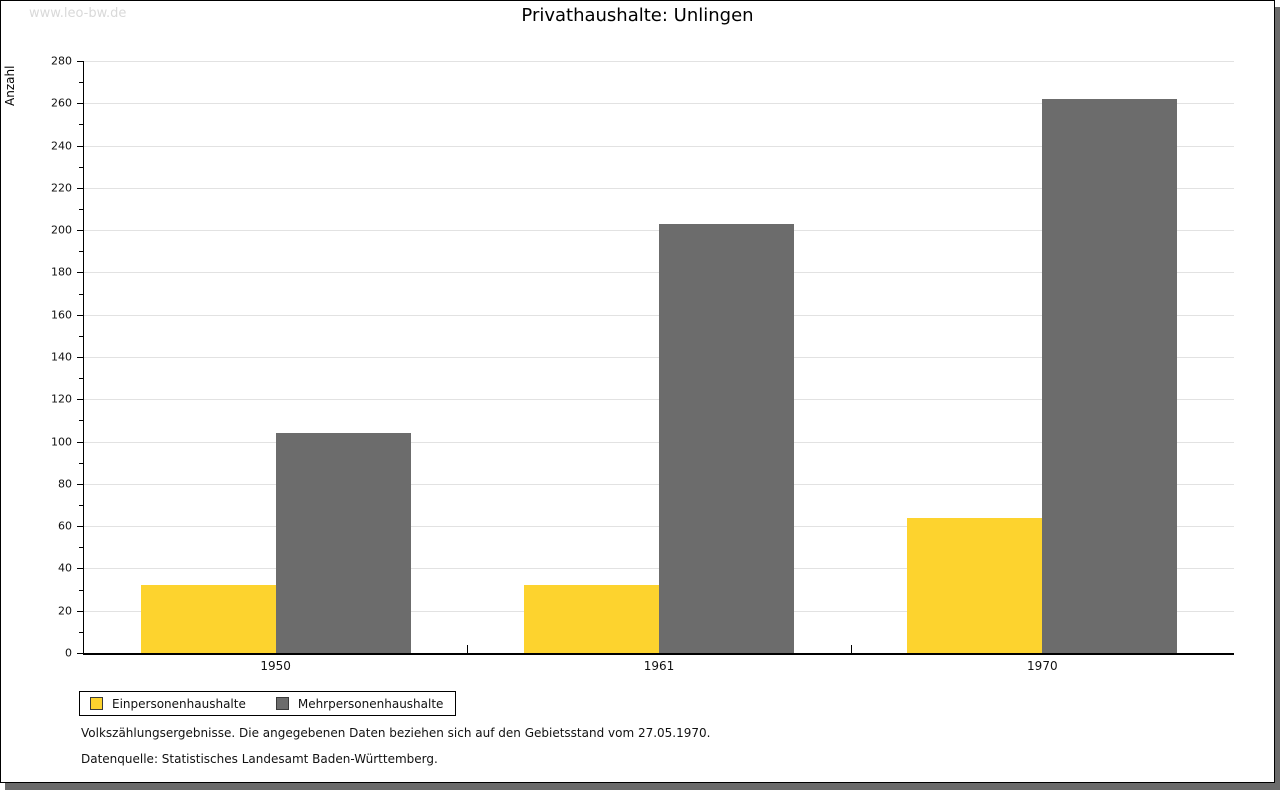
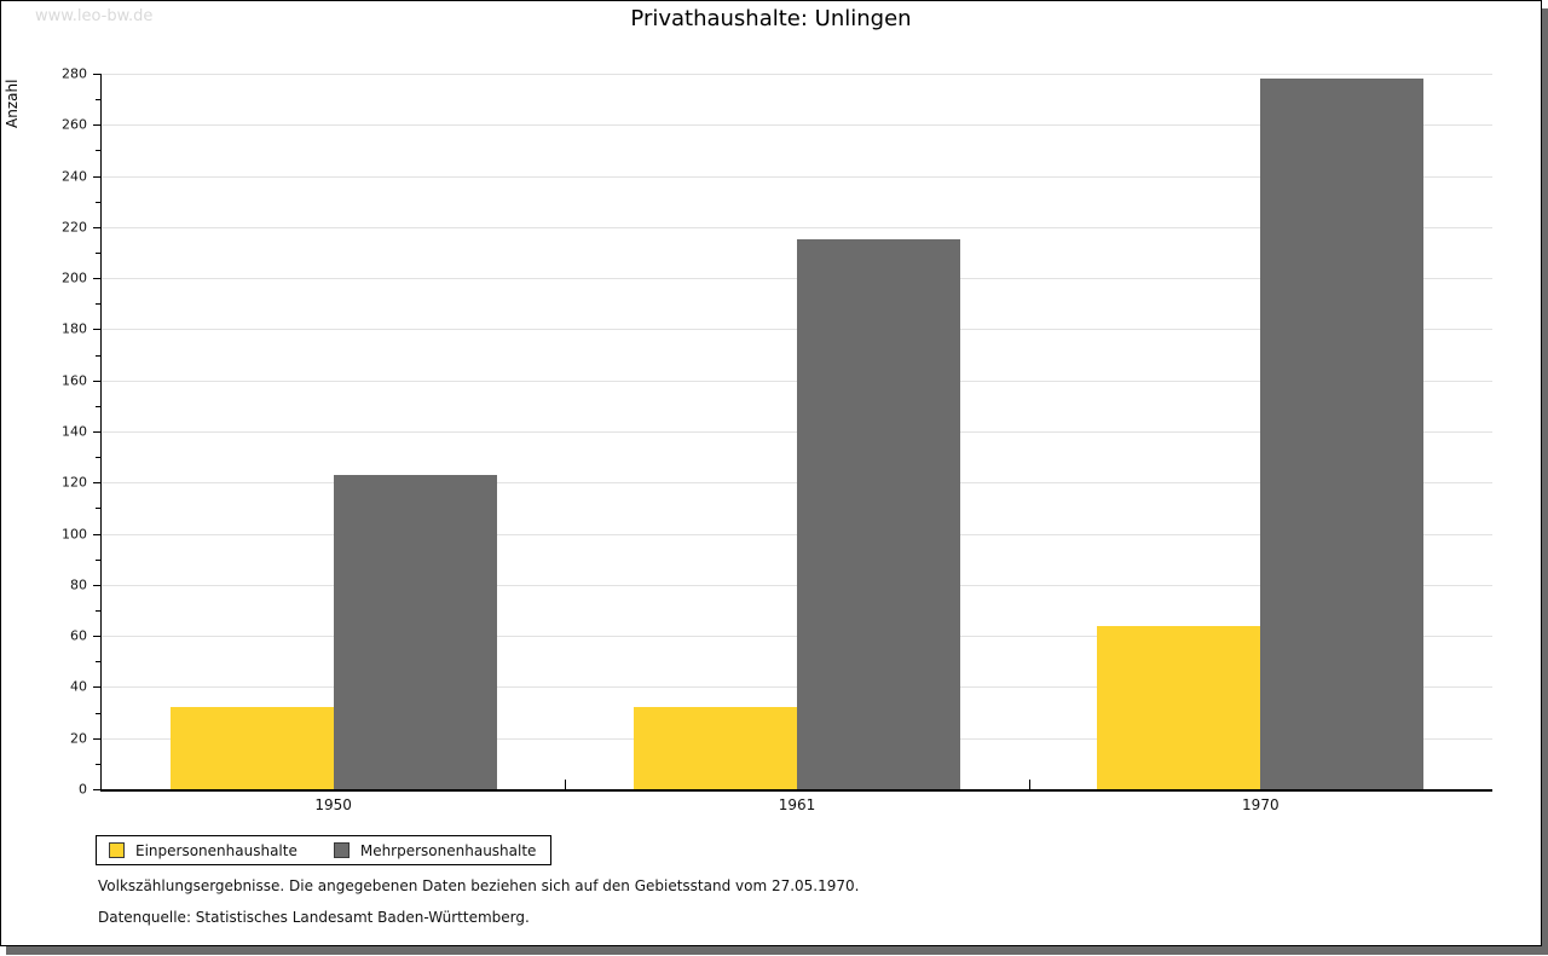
Mehrpersonenhaushalte/1950: 104 -> 123
Mehrpersonenhaushalte/1961: 203 -> 215
Mehrpersonenhaushalte/1970: 262 -> 278
